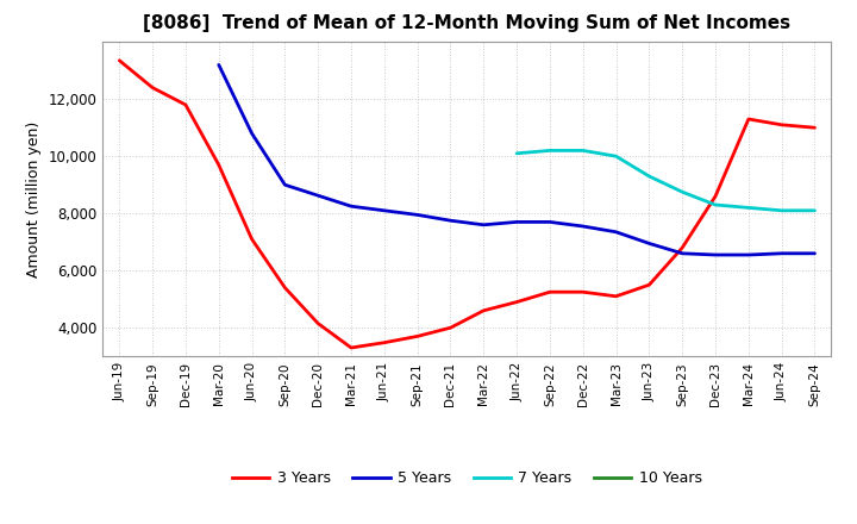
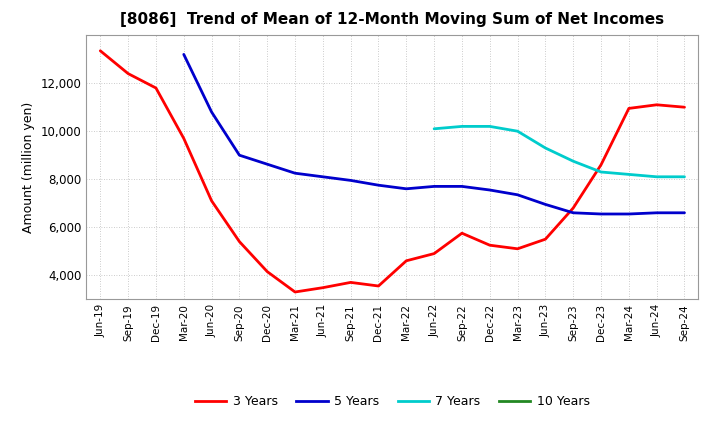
3 Years/Dec-21: 4,000 -> 3,550
3 Years/Sep-22: 5,250 -> 5,750
3 Years/Mar-24: 11,300 -> 10,950
